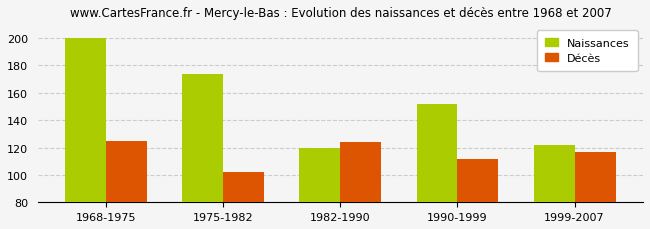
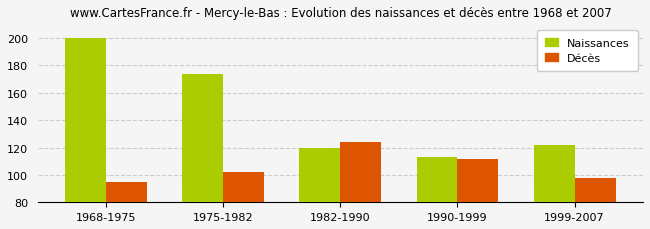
Décès/1968-1975: 125 -> 95
Naissances/1990-1999: 152 -> 113
Décès/1999-2007: 117 -> 98
